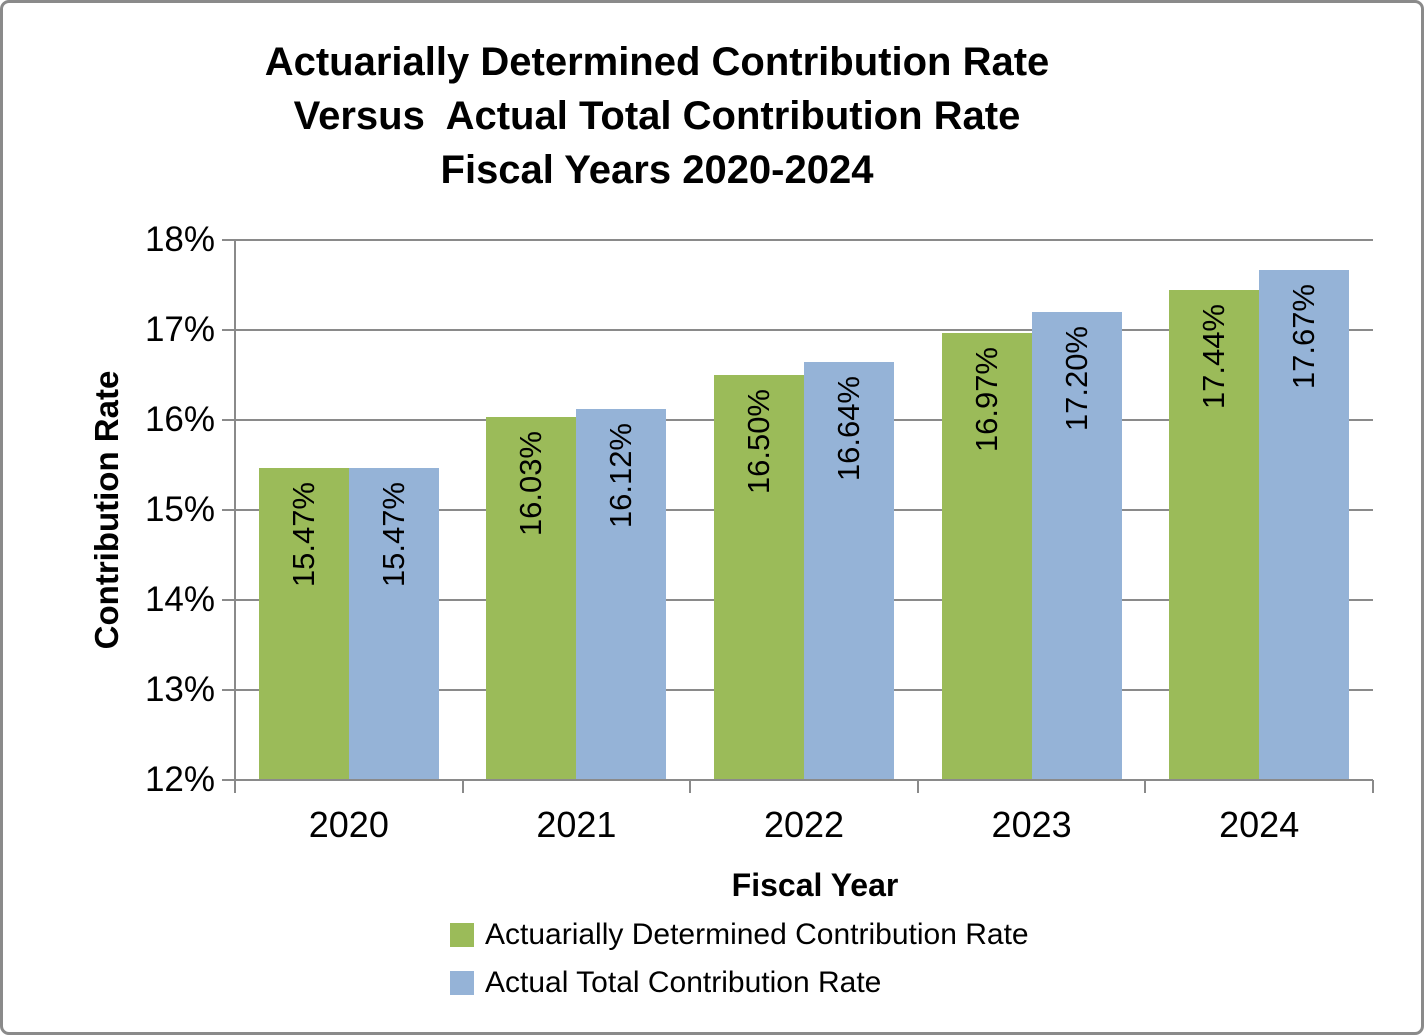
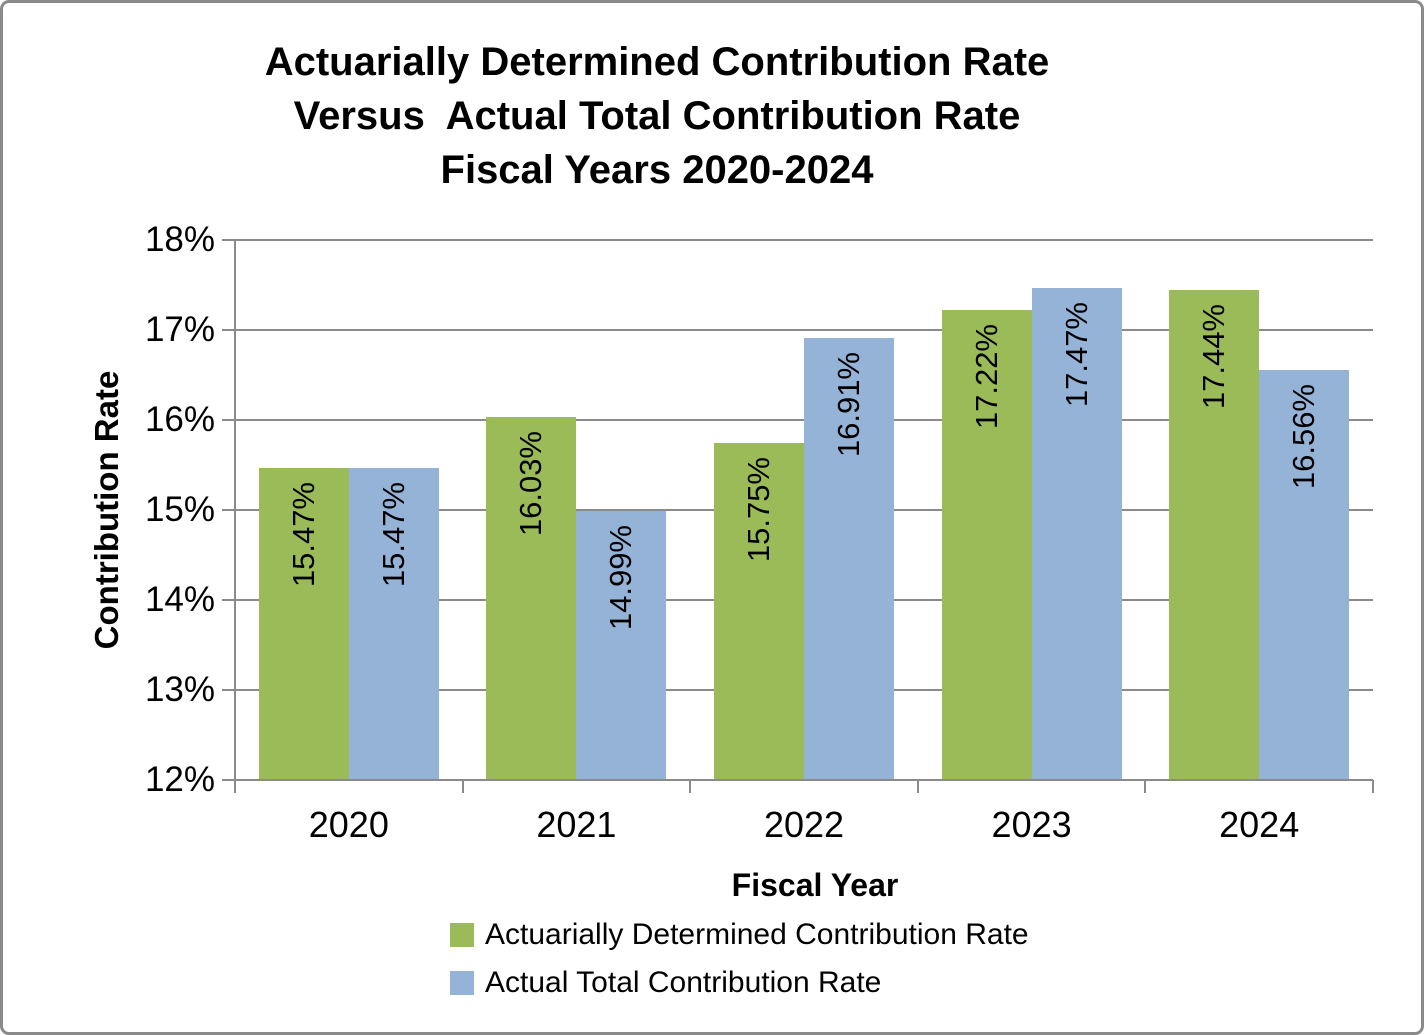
Actual Total Contribution Rate/2021: 16.12% -> 14.99%
Actuarially Determined Contribution Rate/2022: 16.50% -> 15.75%
Actual Total Contribution Rate/2022: 16.64% -> 16.91%
Actuarially Determined Contribution Rate/2023: 16.97% -> 17.22%
Actual Total Contribution Rate/2023: 17.20% -> 17.47%
Actual Total Contribution Rate/2024: 17.67% -> 16.56%
